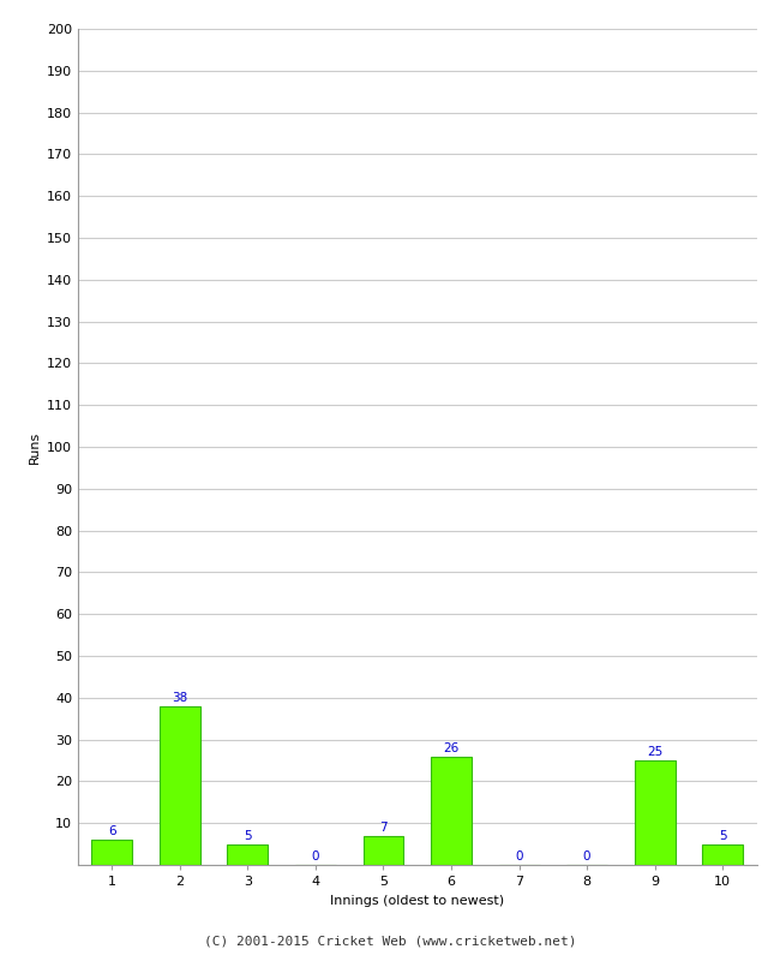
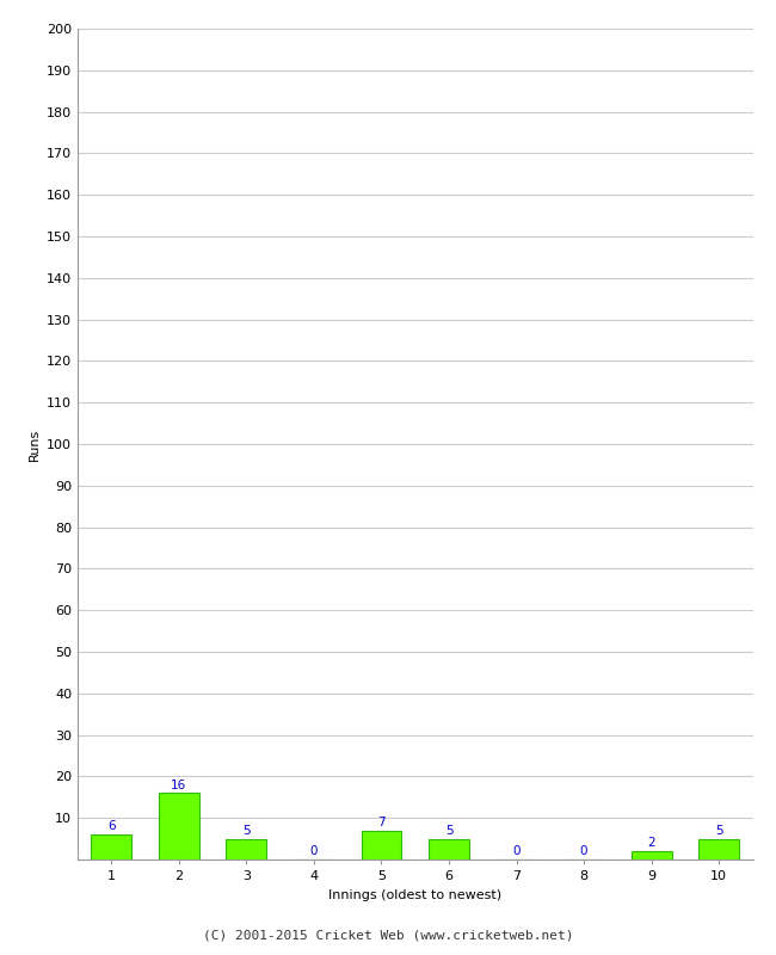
2: 38 -> 16
6: 26 -> 5
9: 25 -> 2
